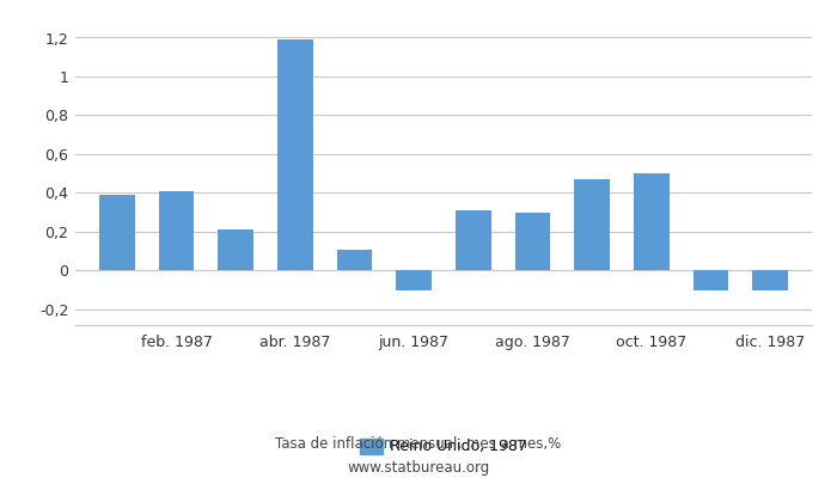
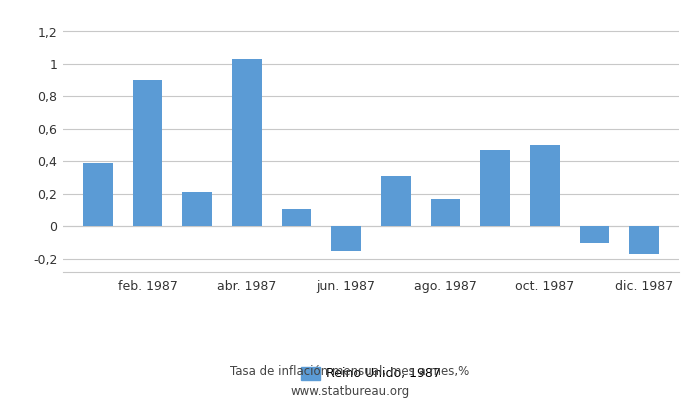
feb. 1987: 0,41 -> 0,90
abr. 1987: 1,19 -> 1,03
jun. 1987: -0,10 -> -0,15
ago. 1987: 0,30 -> 0,17
dic. 1987: -0,10 -> -0,17
